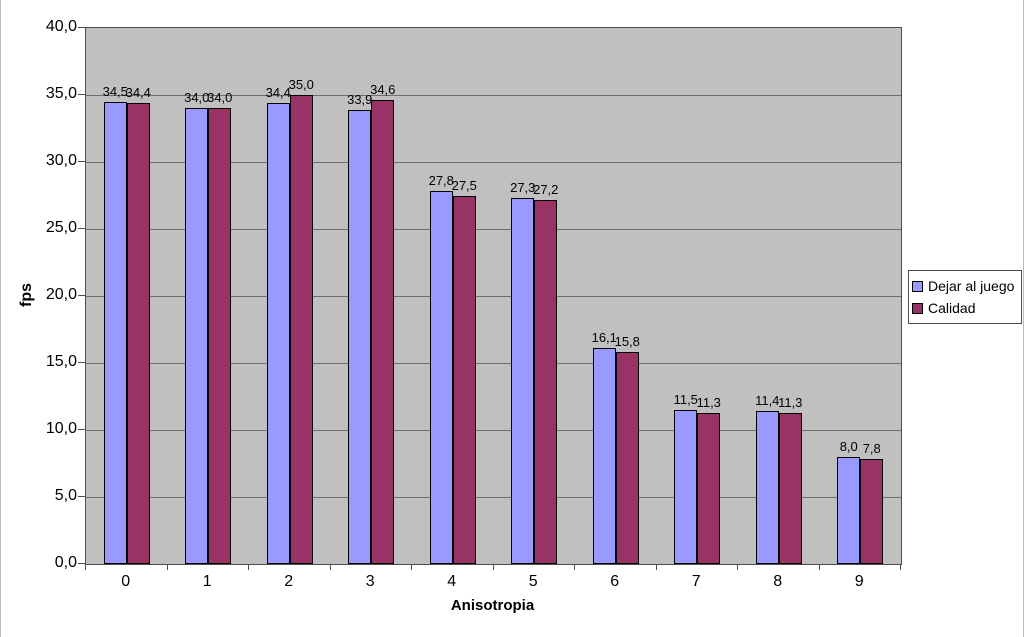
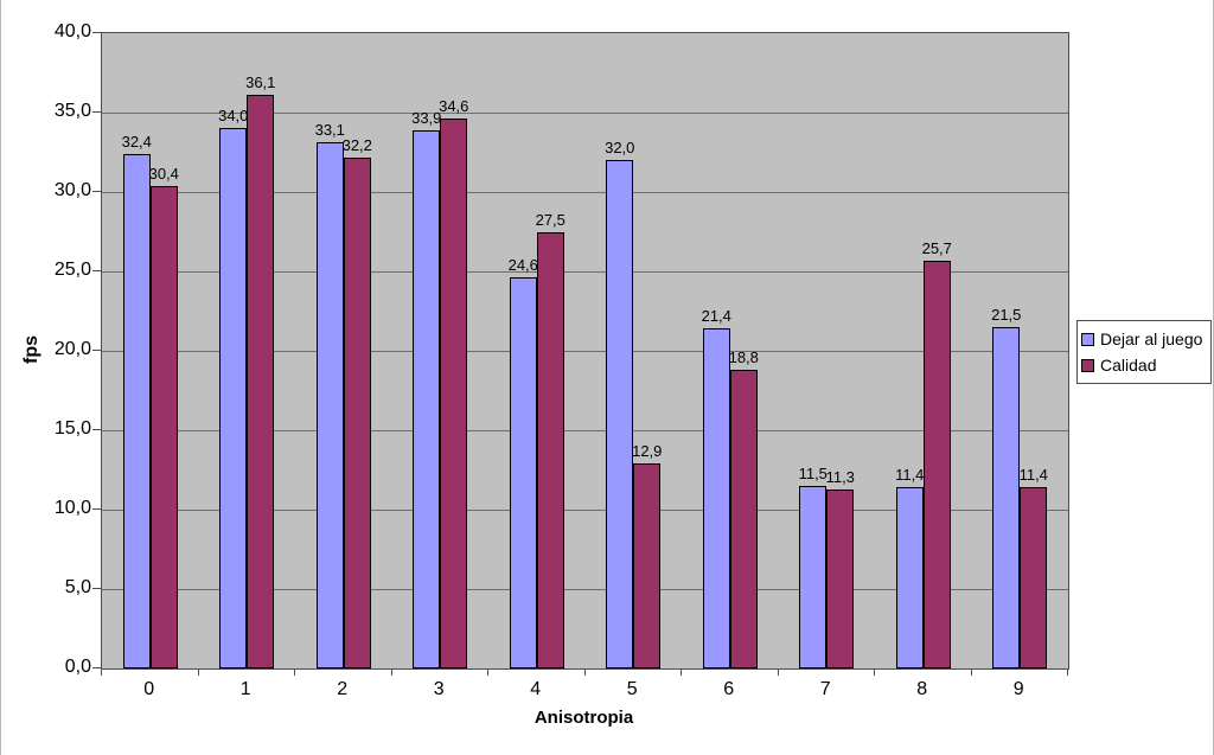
Dejar al juego/0: 34,5 -> 32,4
Calidad/0: 34,4 -> 30,4
Calidad/1: 34,0 -> 36,1
Dejar al juego/2: 34,4 -> 33,1
Calidad/2: 35,0 -> 32,2
Dejar al juego/4: 27,8 -> 24,6
Dejar al juego/5: 27,3 -> 32,0
Calidad/5: 27,2 -> 12,9
Dejar al juego/6: 16,1 -> 21,4
Calidad/6: 15,8 -> 18,8
Calidad/8: 11,3 -> 25,7
Dejar al juego/9: 8,0 -> 21,5
Calidad/9: 7,8 -> 11,4
